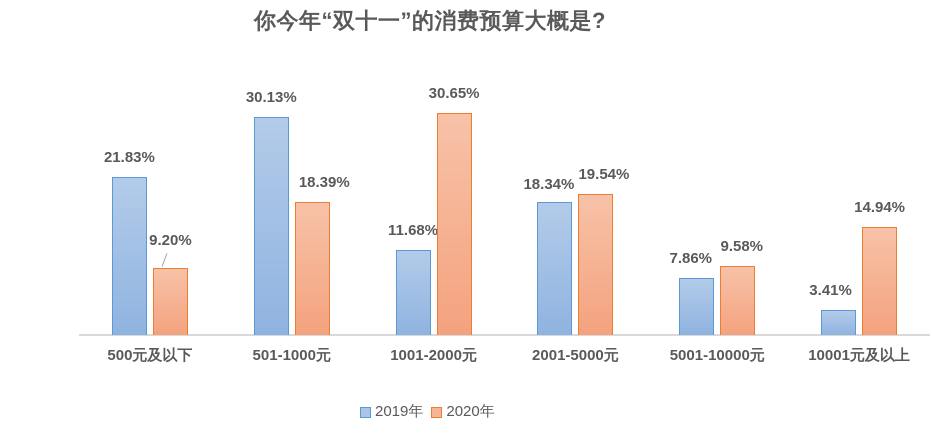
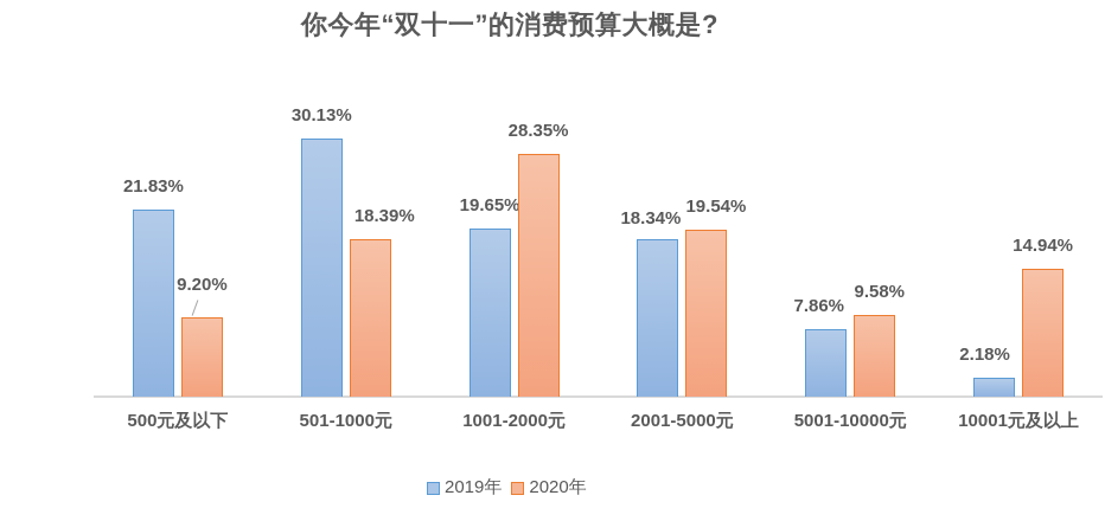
2019年/1001-2000元: 11.68% -> 19.65%
2020年/1001-2000元: 30.65% -> 28.35%
2019年/10001元及以上: 3.41% -> 2.18%
